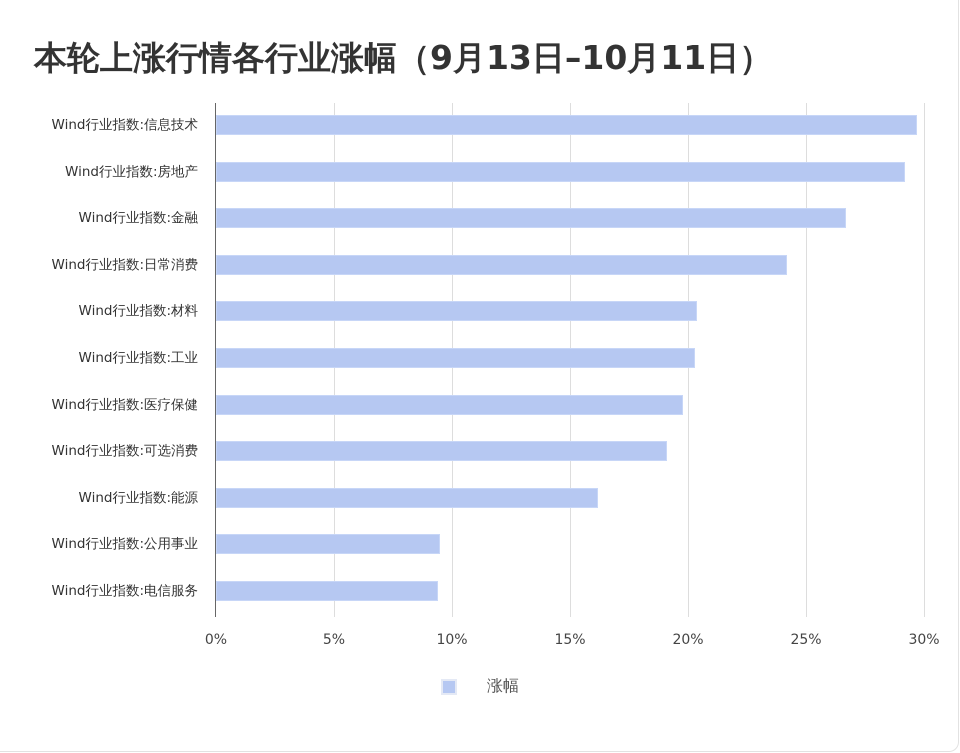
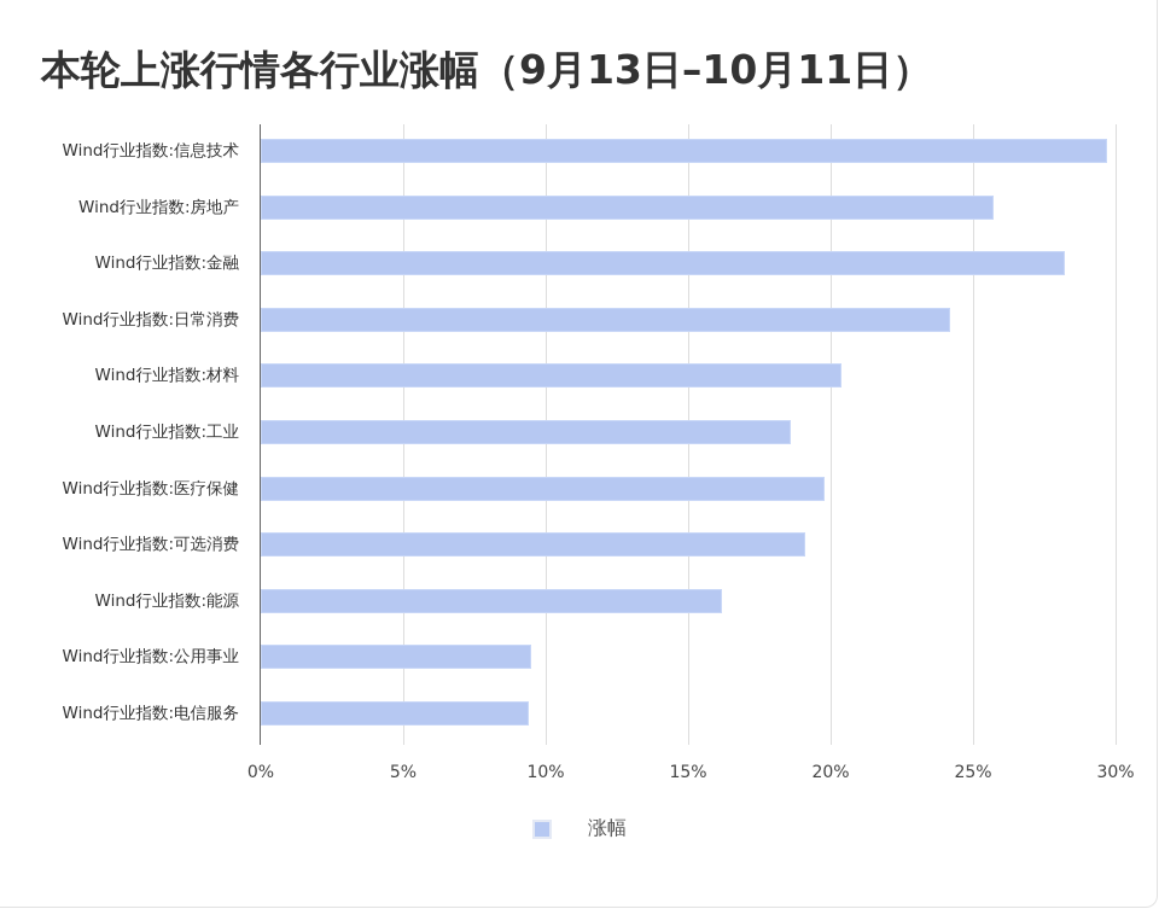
Wind行业指数:房地产: 29.2% -> 25.7%
Wind行业指数:金融: 26.7% -> 28.2%
Wind行业指数:工业: 20.3% -> 18.6%
